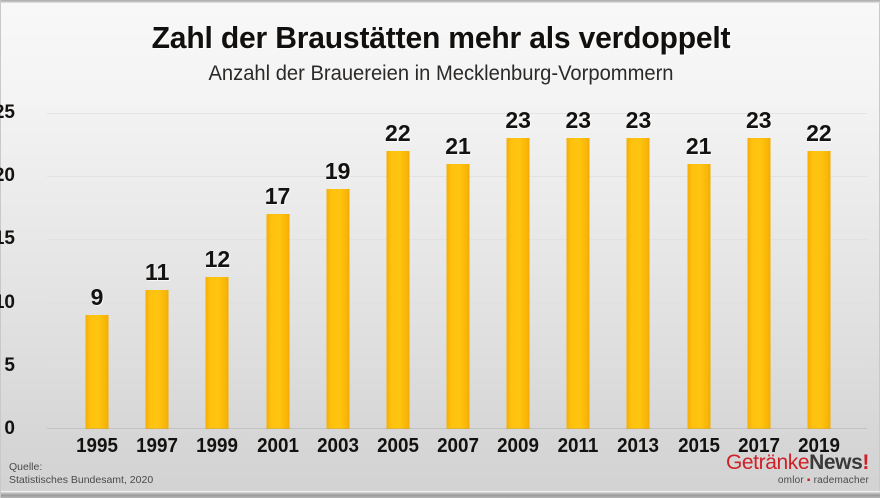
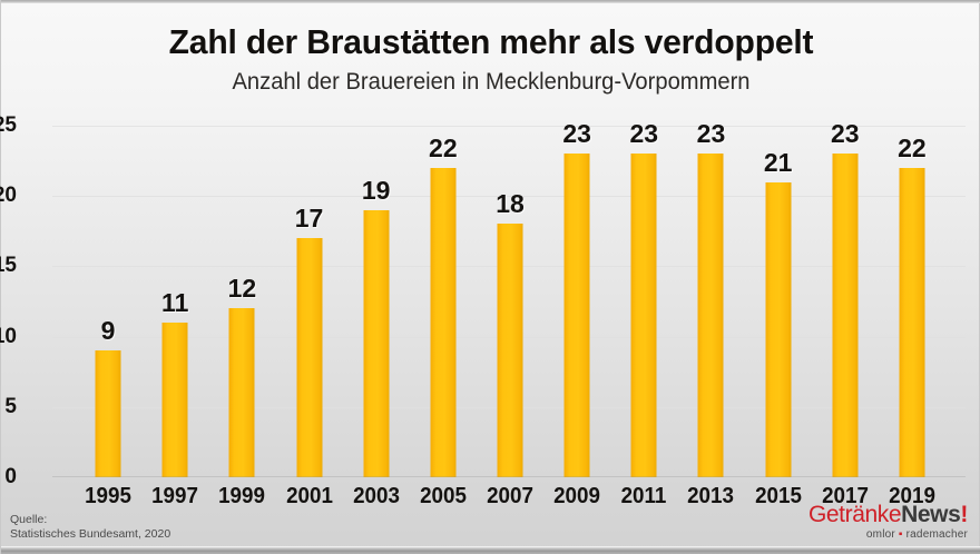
2007: 21 -> 18
